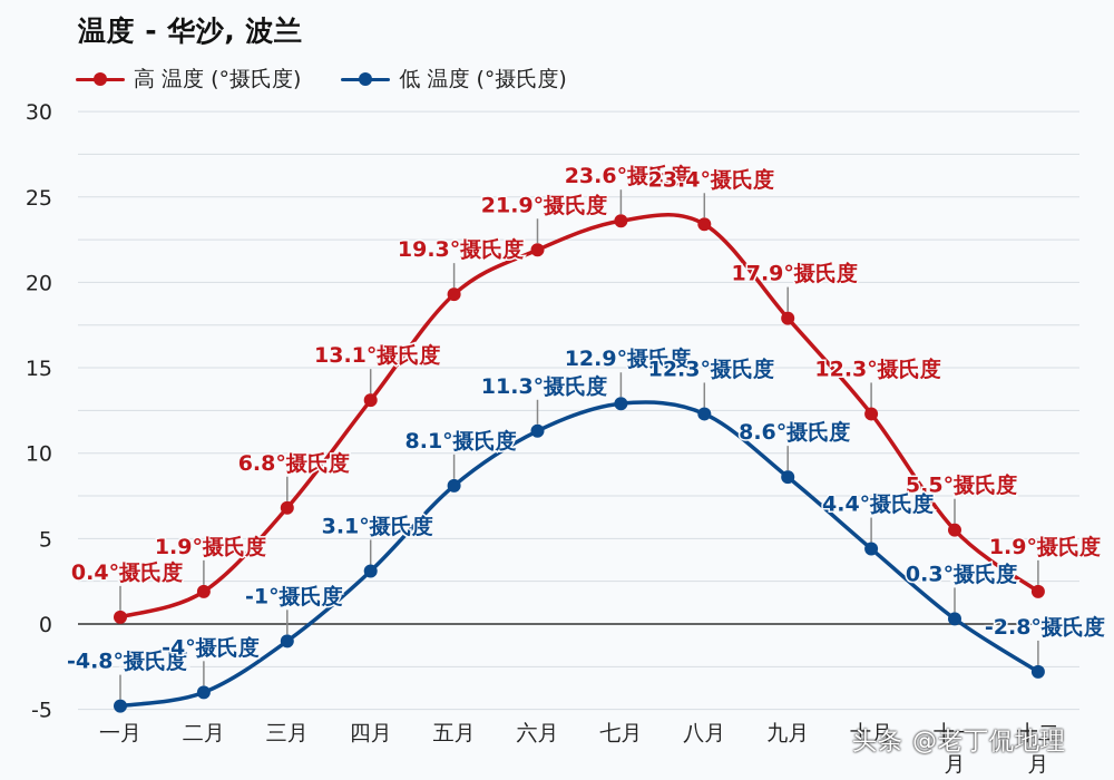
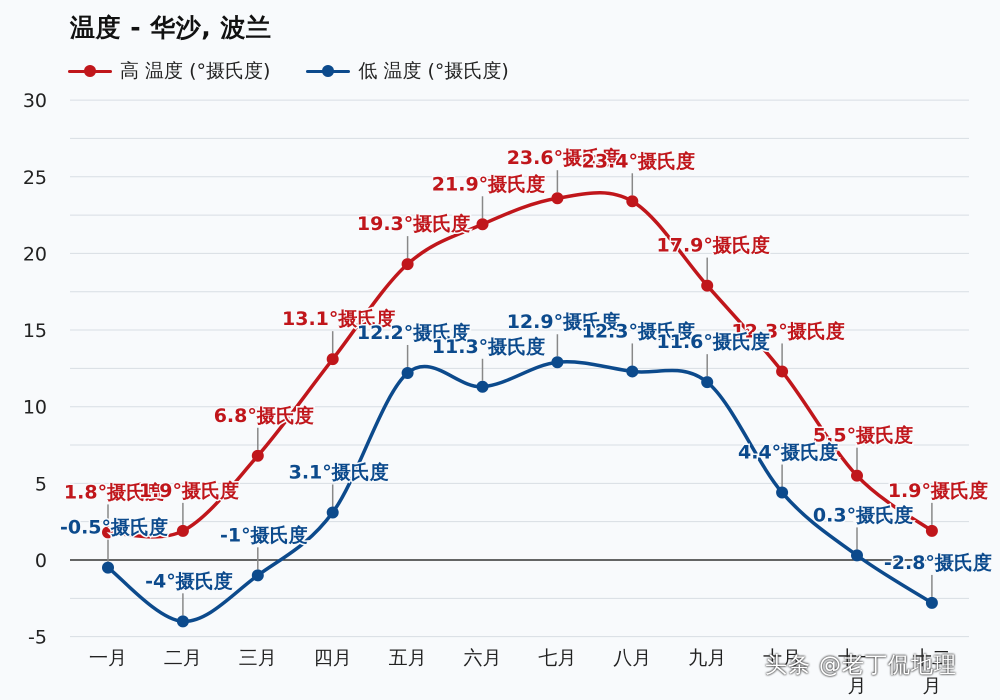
高 温度 (°摄氏度)/一月: 0.4 -> 1.8
低 温度 (°摄氏度)/一月: -4.8 -> -0.5
低 温度 (°摄氏度)/五月: 8.1 -> 12.2
低 温度 (°摄氏度)/九月: 8.6 -> 11.6
